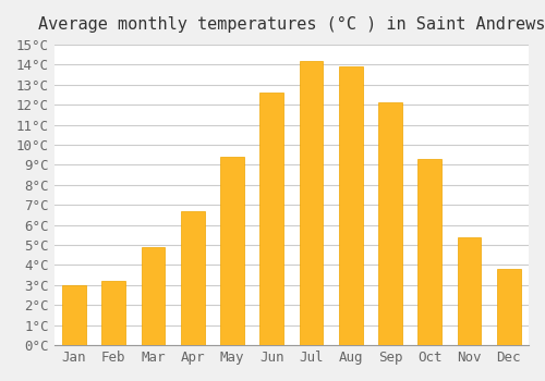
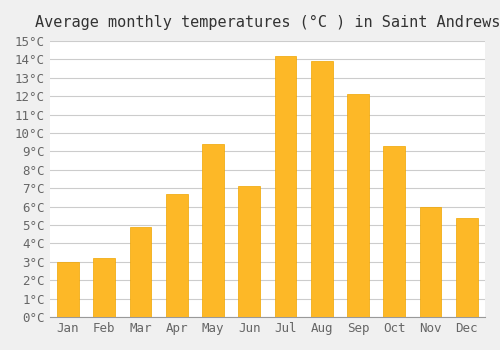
Jun: 12.6°C -> 7.1°C
Nov: 5.4°C -> 6.0°C
Dec: 3.8°C -> 5.4°C
